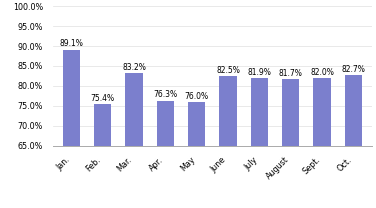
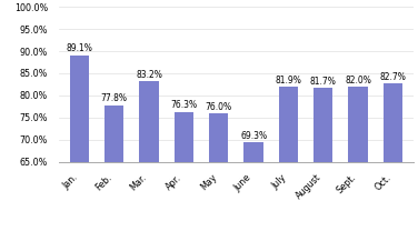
Feb.: 75.4% -> 77.8%
June: 82.5% -> 69.3%
